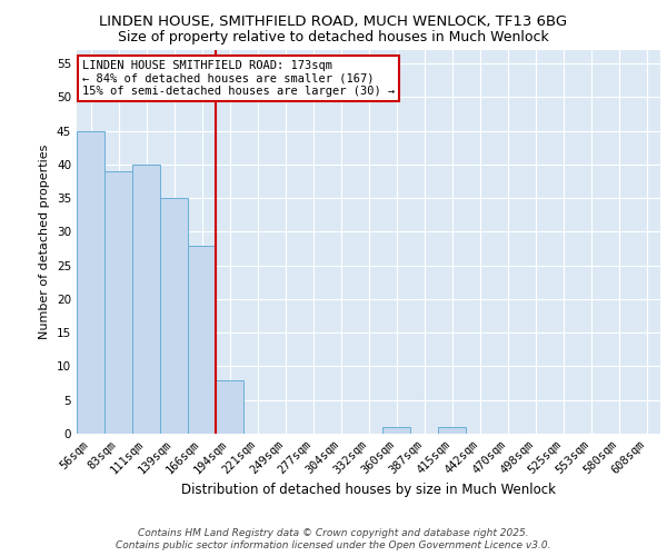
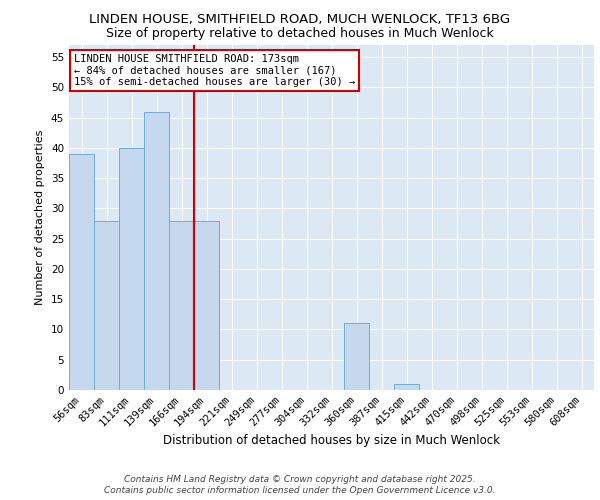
56sqm: 45 -> 39
83sqm: 39 -> 28
139sqm: 35 -> 46
194sqm: 8 -> 28
360sqm: 1 -> 11
